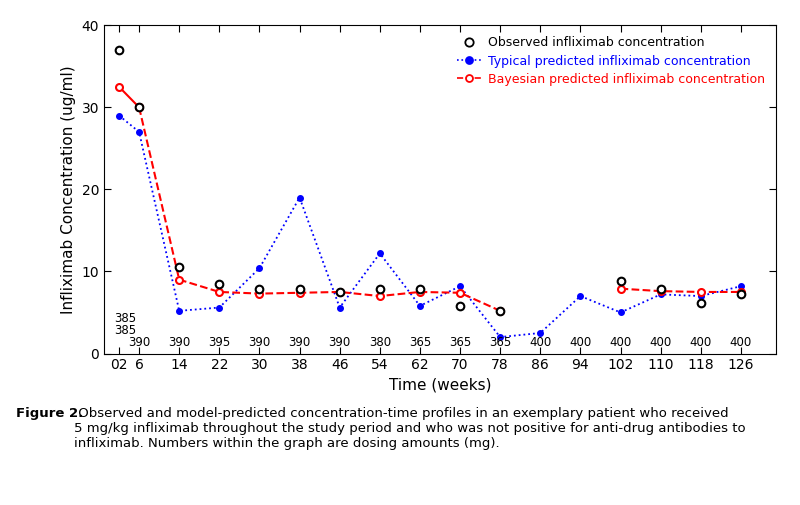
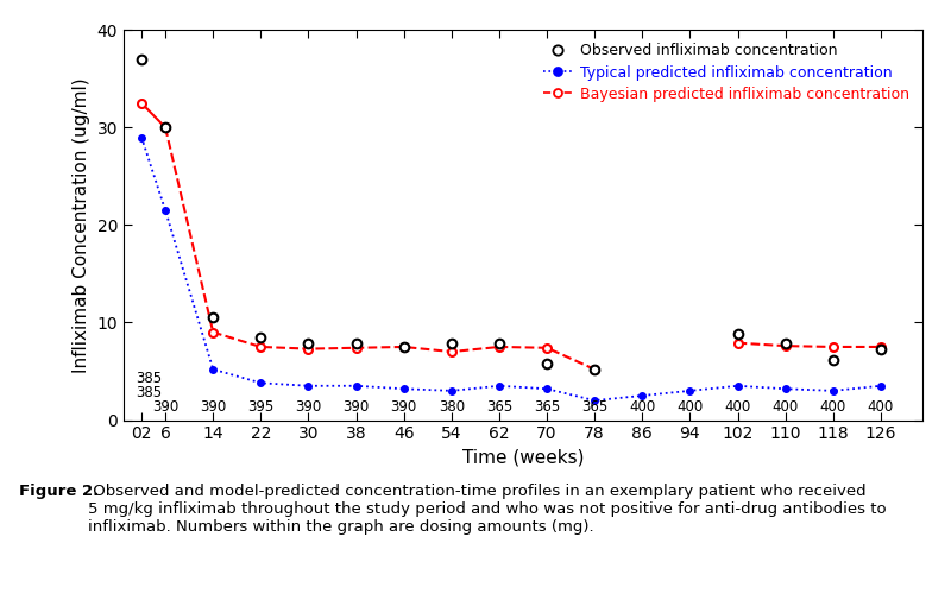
Typical predicted infliximab concentration/6: 27.0 -> 21.5
Typical predicted infliximab concentration/22: 5.6 -> 3.8
Typical predicted infliximab concentration/30: 10.4 -> 3.5
Typical predicted infliximab concentration/38: 19.0 -> 3.5
Typical predicted infliximab concentration/46: 5.6 -> 3.2
Typical predicted infliximab concentration/54: 12.2 -> 3.0
Typical predicted infliximab concentration/62: 5.8 -> 3.5
Typical predicted infliximab concentration/70: 8.2 -> 3.2
Typical predicted infliximab concentration/94: 7.0 -> 3.0
Typical predicted infliximab concentration/102: 5.0 -> 3.5
Typical predicted infliximab concentration/110: 7.2 -> 3.2
Typical predicted infliximab concentration/118: 7.0 -> 3.0
Typical predicted infliximab concentration/126: 8.2 -> 3.5
